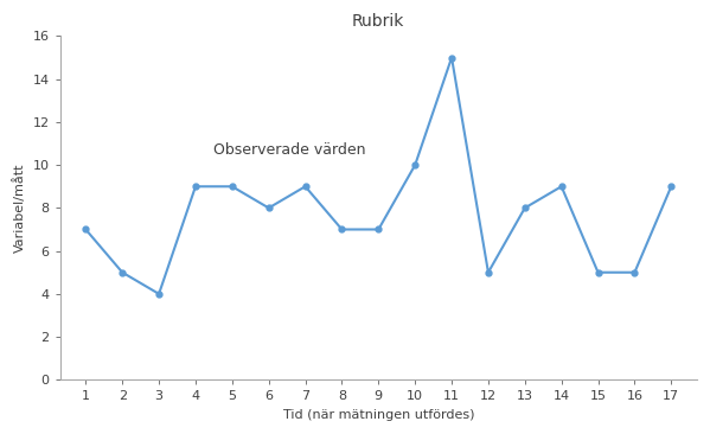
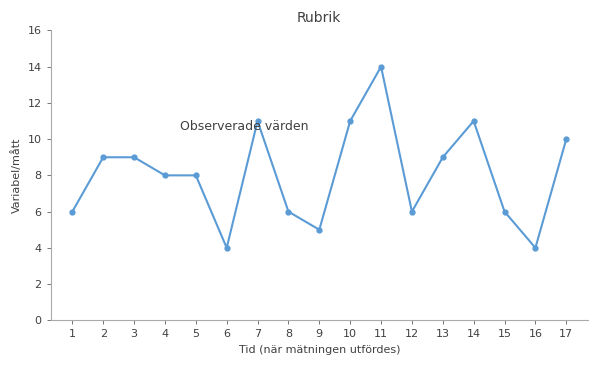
1: 7 -> 6
2: 5 -> 9
3: 4 -> 9
4: 9 -> 8
5: 9 -> 8
6: 8 -> 4
7: 9 -> 11
8: 7 -> 6
9: 7 -> 5
10: 10 -> 11
11: 15 -> 14
12: 5 -> 6
13: 8 -> 9
14: 9 -> 11
15: 5 -> 6
16: 5 -> 4
17: 9 -> 10
